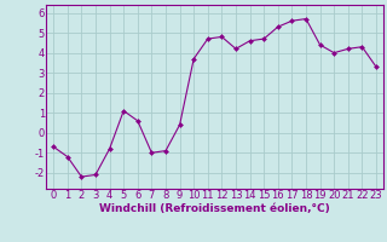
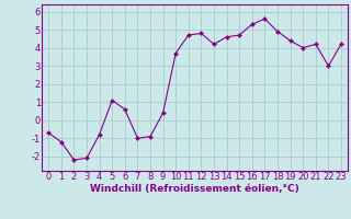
18: 5.7 -> 4.9
22: 4.3 -> 3.0
23: 3.3 -> 4.2
